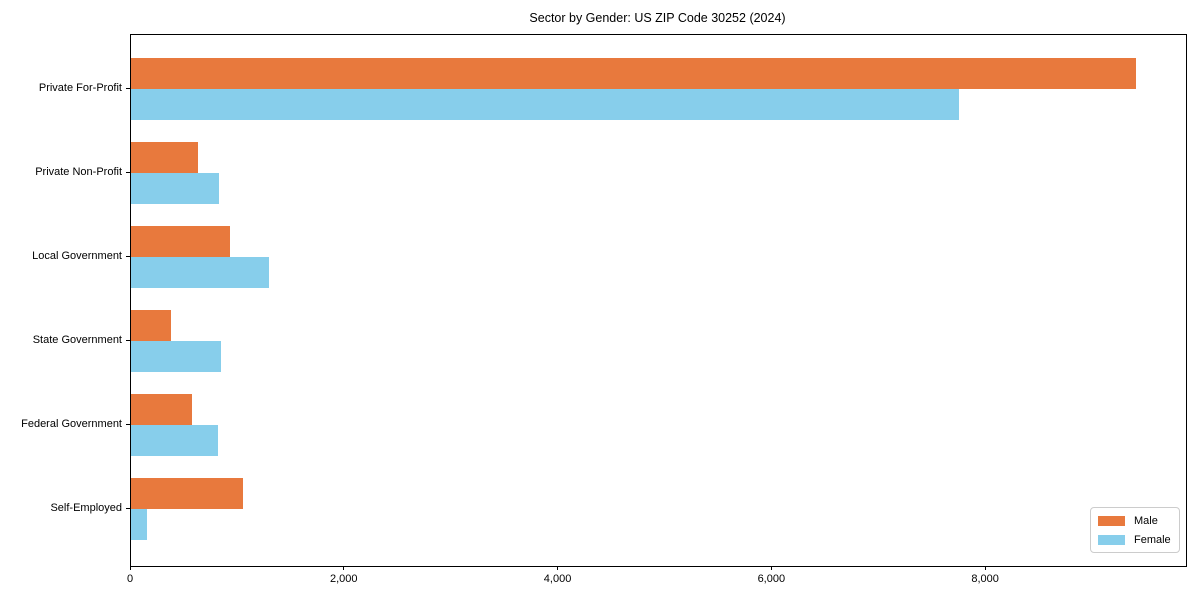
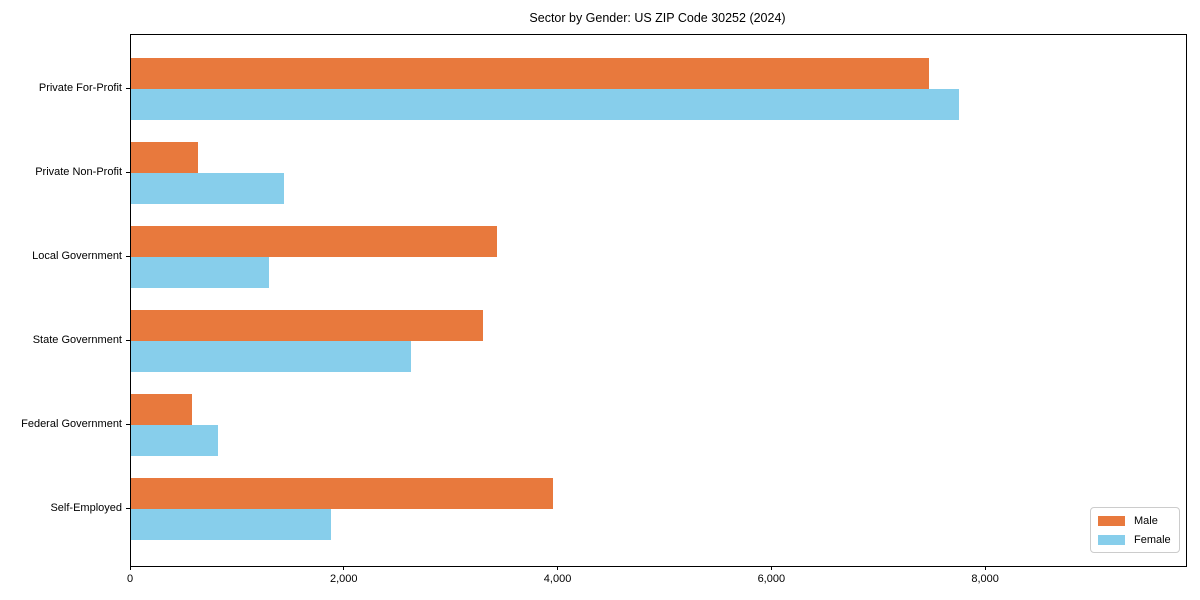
Male/Private For-Profit: 9400 -> 7470
Female/Private Non-Profit: 820 -> 1430
Male/Local Government: 930 -> 3420
Male/State Government: 380 -> 3290
Female/State Government: 840 -> 2620
Male/Self-Employed: 1040 -> 3950
Female/Self-Employed: 150 -> 1870
